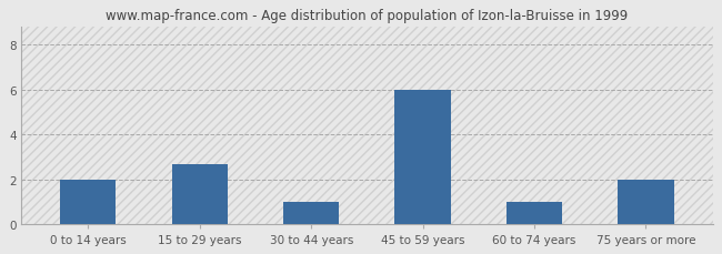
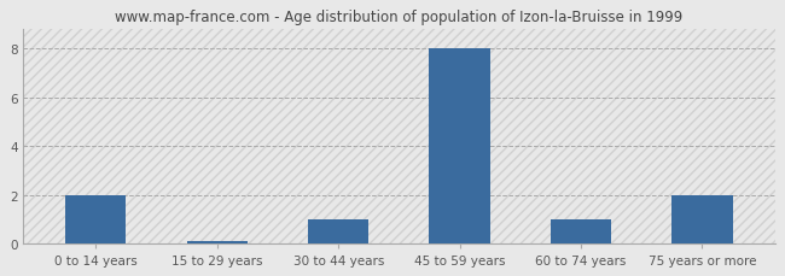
15 to 29 years: 2.7 -> 0.1
45 to 59 years: 6.0 -> 8.0
